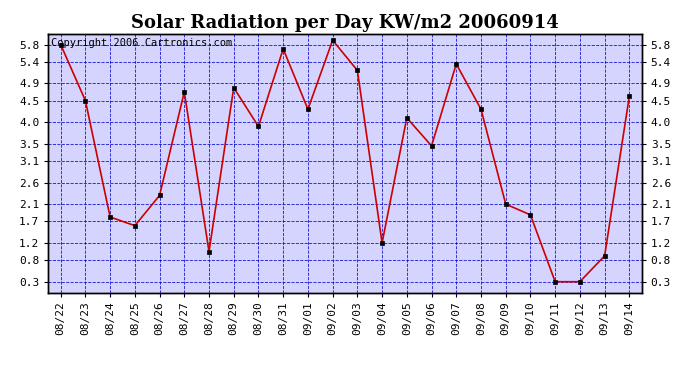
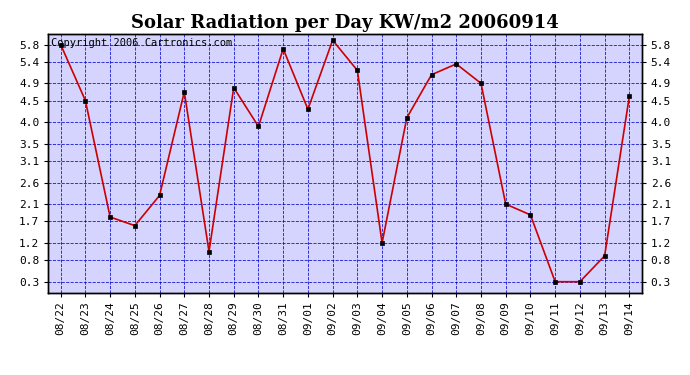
09/06: 3.45 -> 5.10
09/08: 4.30 -> 4.90
